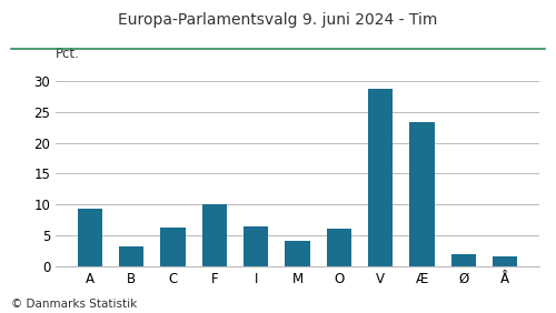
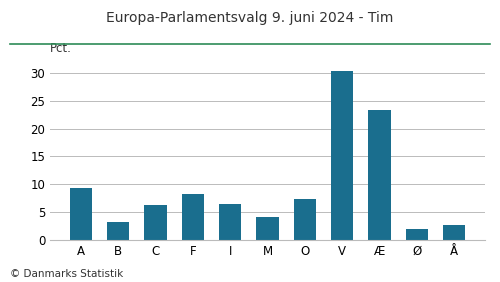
F: 10.0 -> 8.2
O: 6.0 -> 7.4
V: 28.8 -> 30.4
Å: 1.5 -> 2.6
